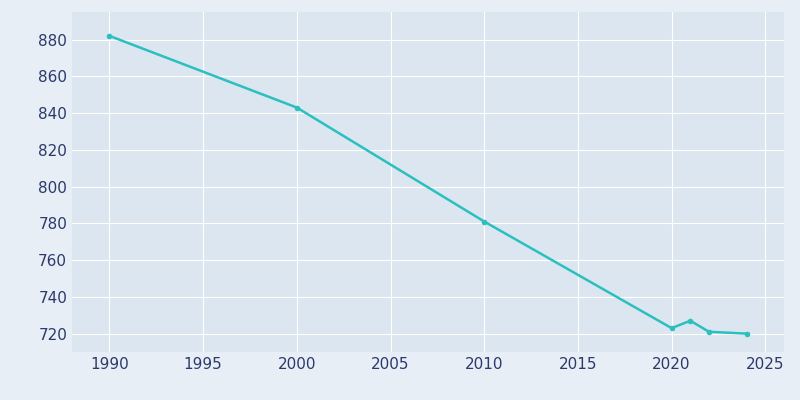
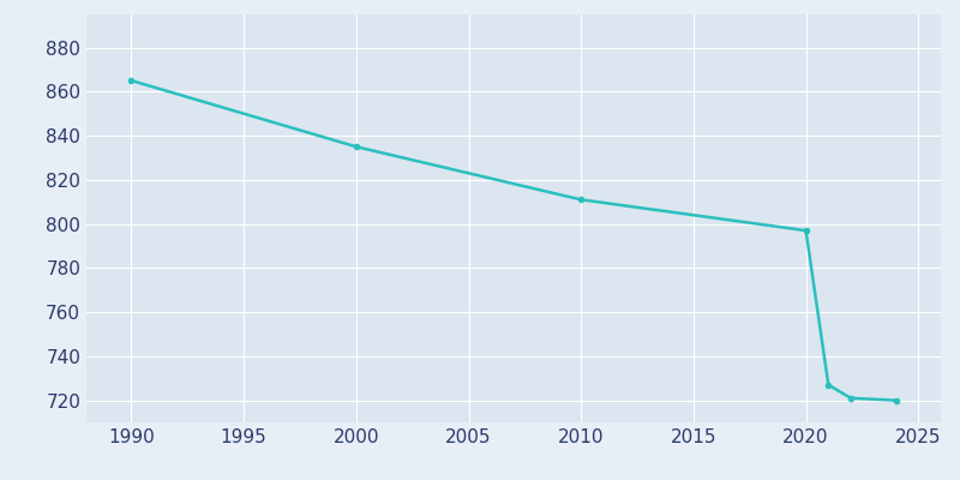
1990: 882 -> 865
2000: 843 -> 835
2010: 781 -> 811
2020: 723 -> 797
